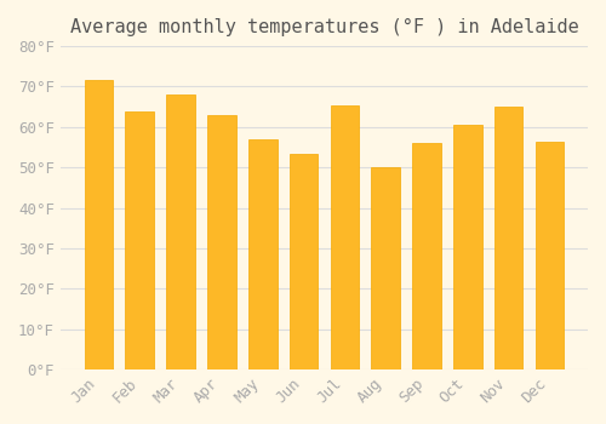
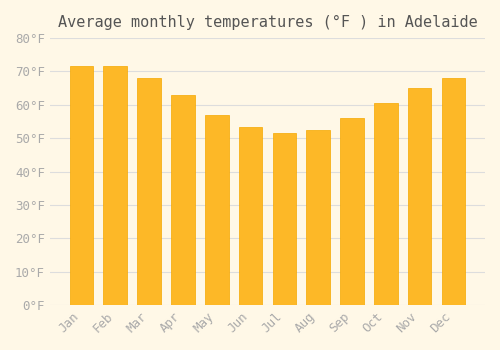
Feb: 64.0°F -> 71.5°F
Jul: 65.5°F -> 51.5°F
Aug: 50.0°F -> 52.5°F
Dec: 56.5°F -> 68.0°F
